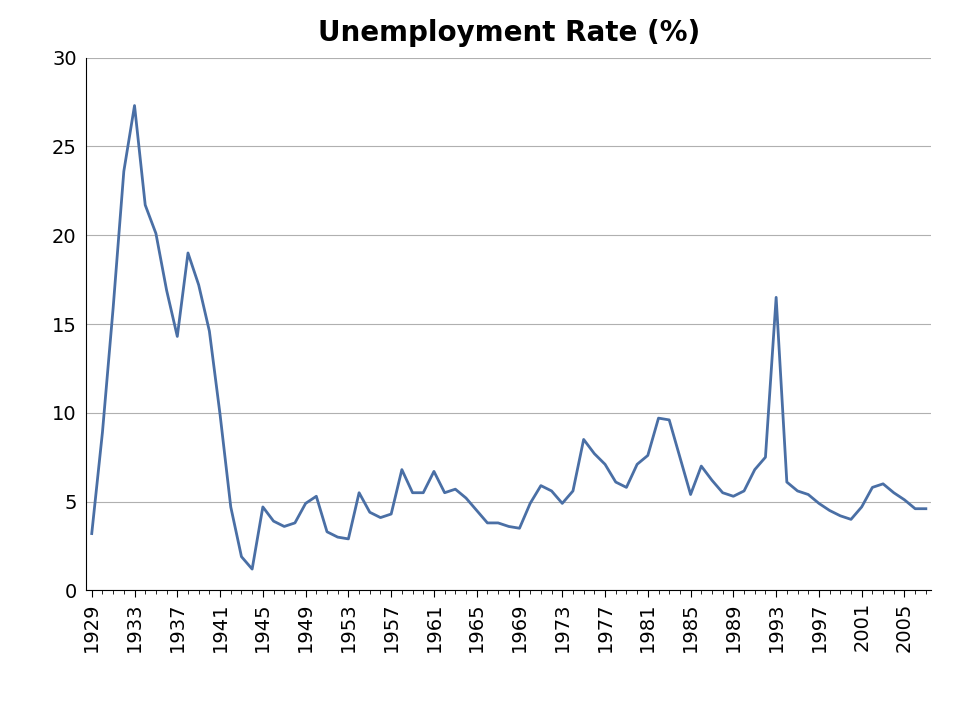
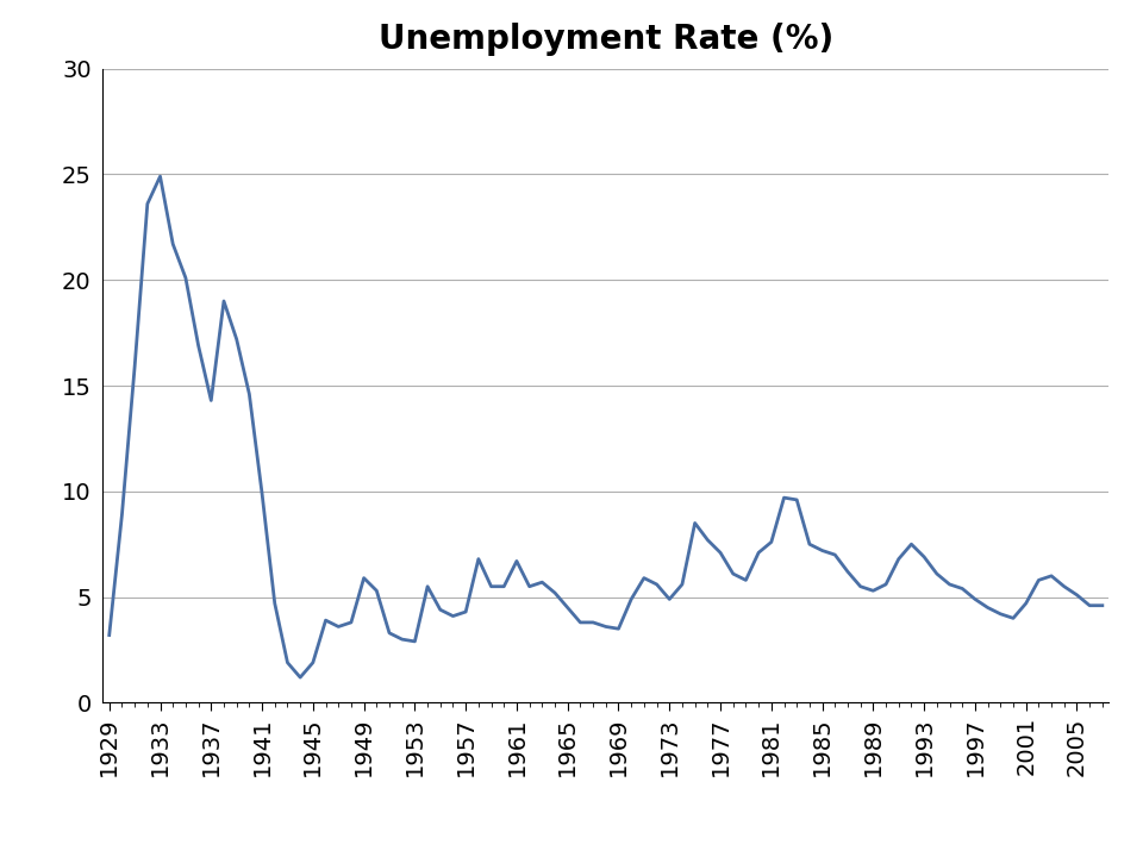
1933: 27.3 -> 24.9
1945: 4.7 -> 1.9
1949: 4.9 -> 5.9
1985: 5.4 -> 7.2
1993: 16.5 -> 6.9
